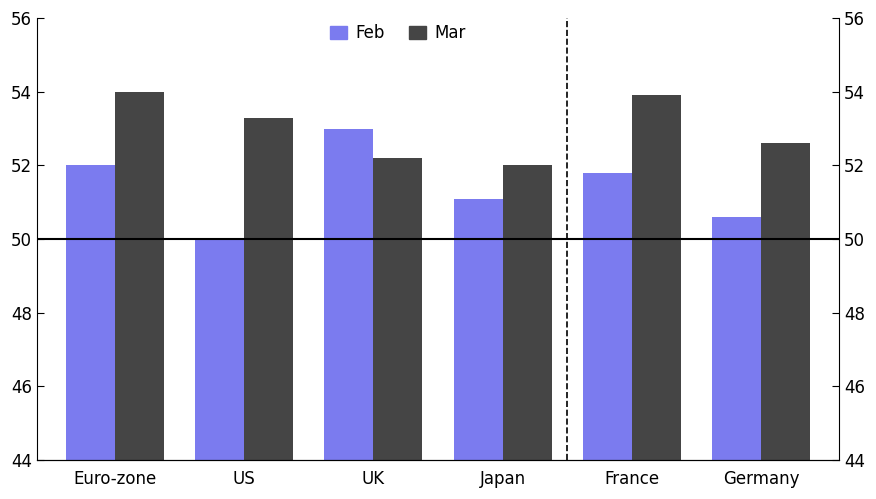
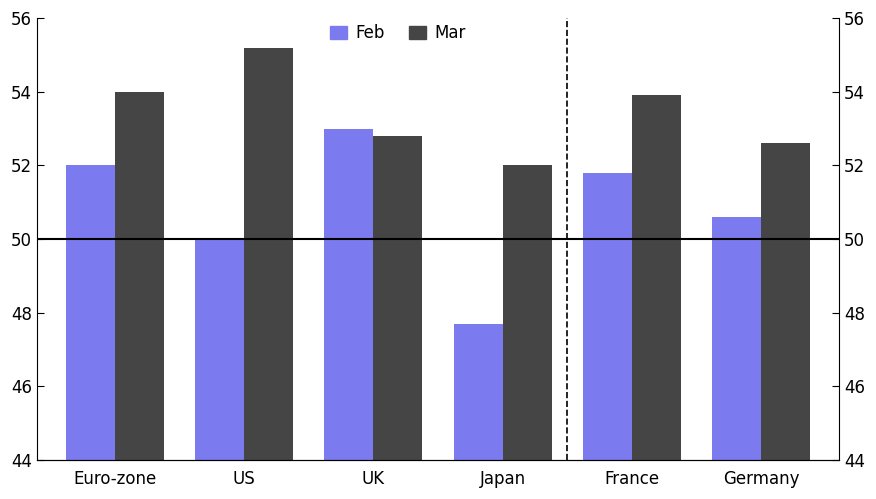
Mar/US: 53.3 -> 55.2
Mar/UK: 52.2 -> 52.8
Feb/Japan: 51.1 -> 47.7
